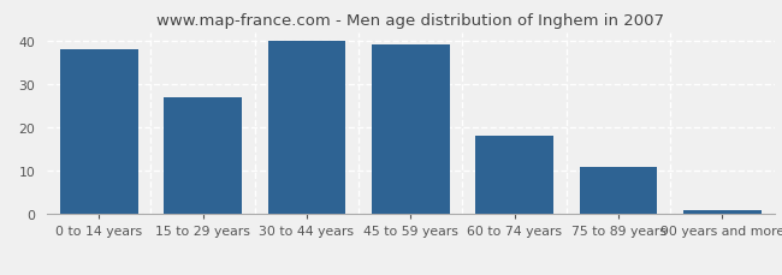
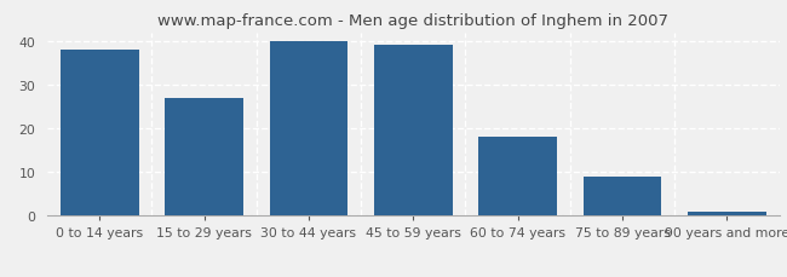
75 to 89 years: 11 -> 9
